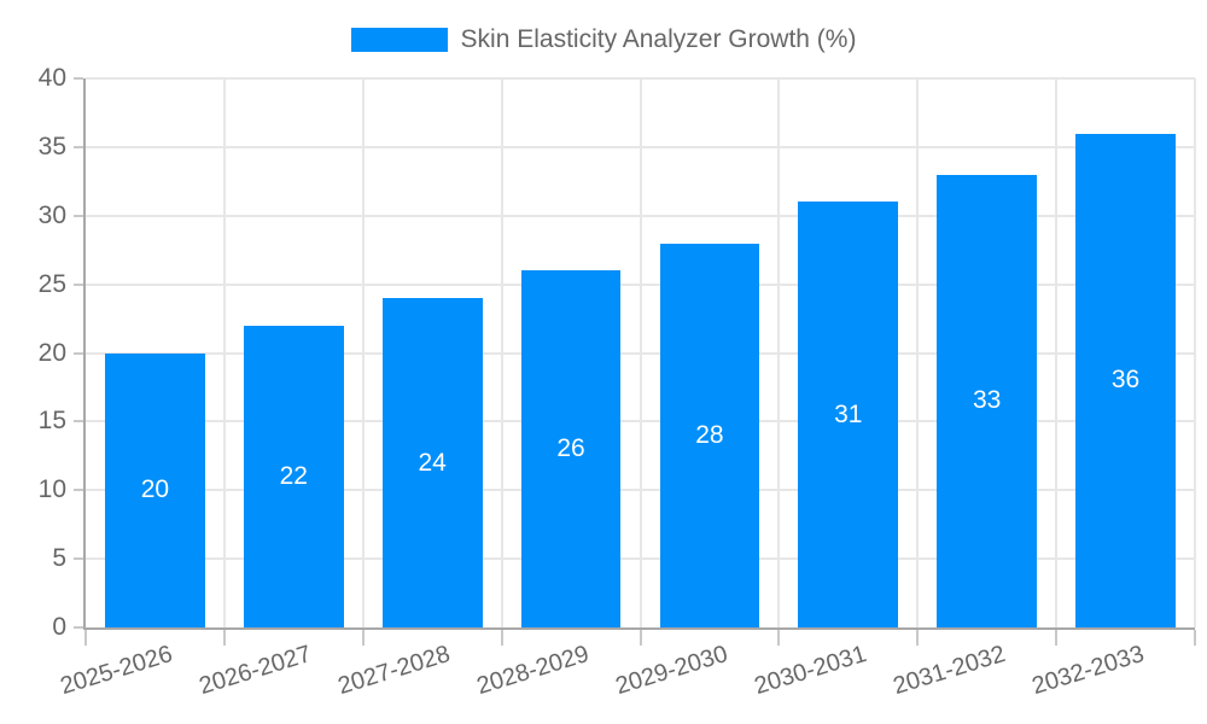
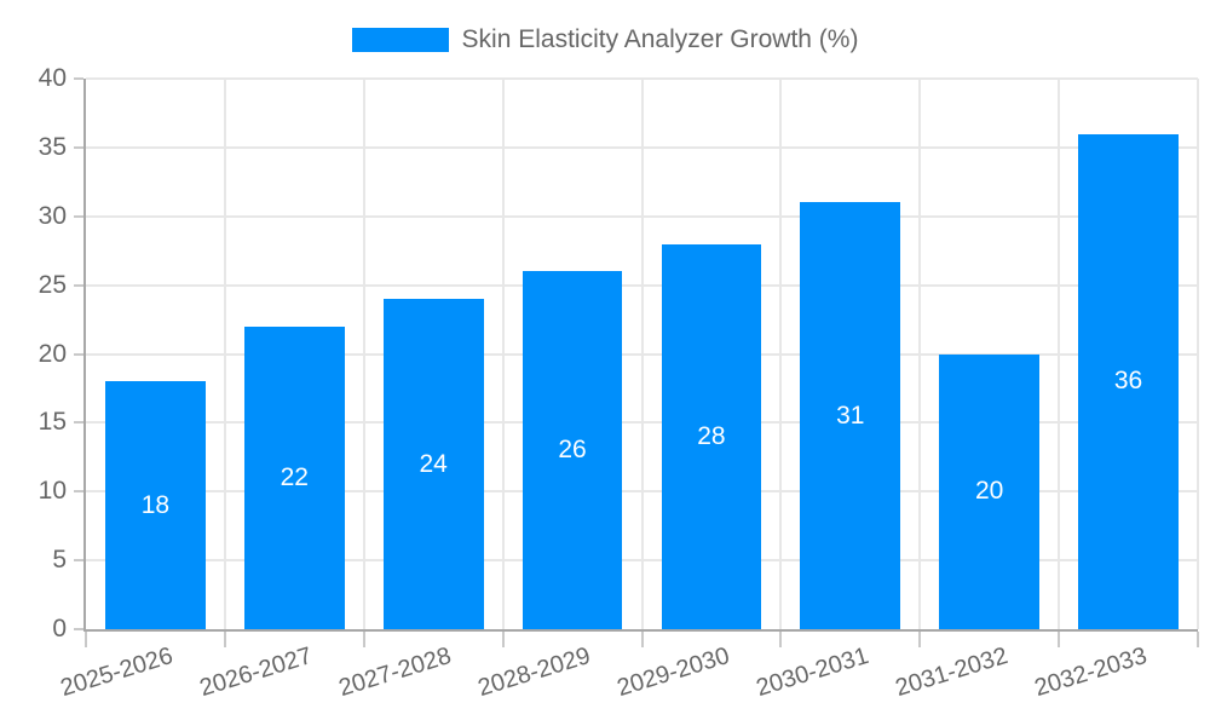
2025-2026: 20 -> 18
2031-2032: 33 -> 20
